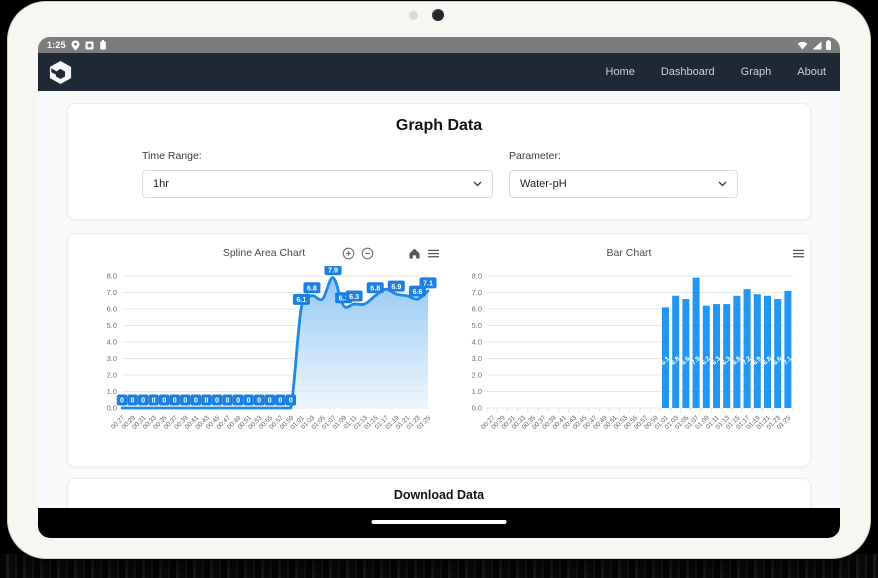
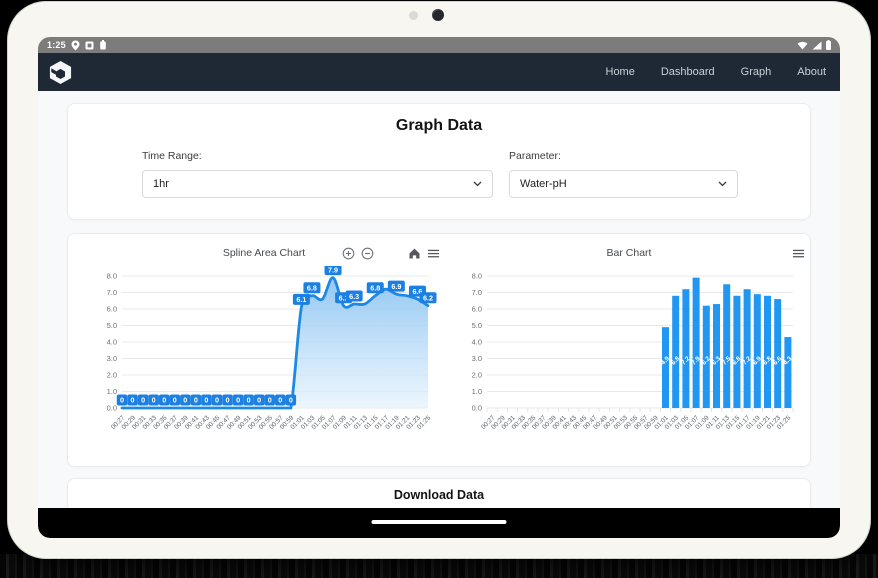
Spline Area Chart/01:25: 7.1 -> 6.2
Bar Chart/01:01: 6.1 -> 4.9
Bar Chart/01:05: 6.6 -> 7.2
Bar Chart/01:13: 6.3 -> 7.5
Bar Chart/01:25: 7.1 -> 4.3
